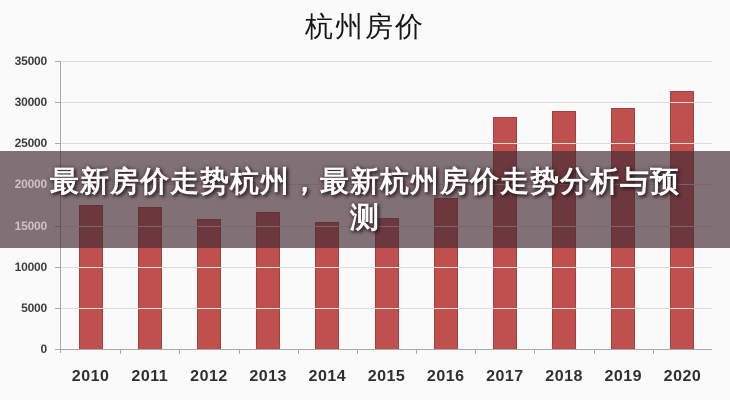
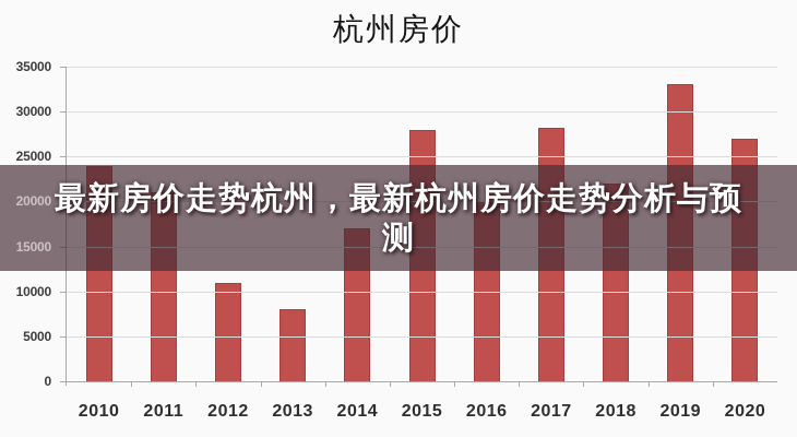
2010: 18000 -> 24000
2011: 17000 -> 21000
2012: 16000 -> 11000
2013: 17000 -> 8000
2014: 15000 -> 17000
2015: 16000 -> 28000
2016: 18000 -> 20000
2018: 29000 -> 22000
2019: 29000 -> 33000
2020: 31000 -> 27000
